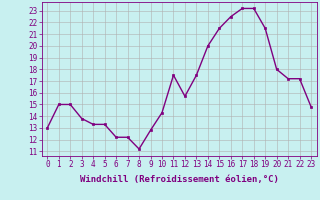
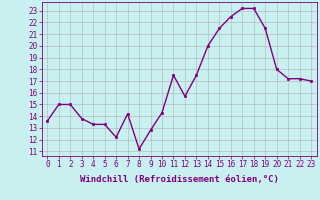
0: 13.0 -> 13.6
7: 12.2 -> 14.2
23: 14.8 -> 17.0
